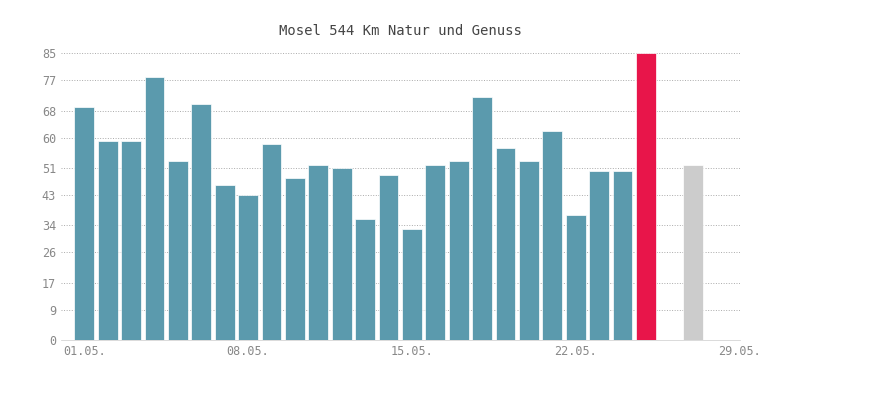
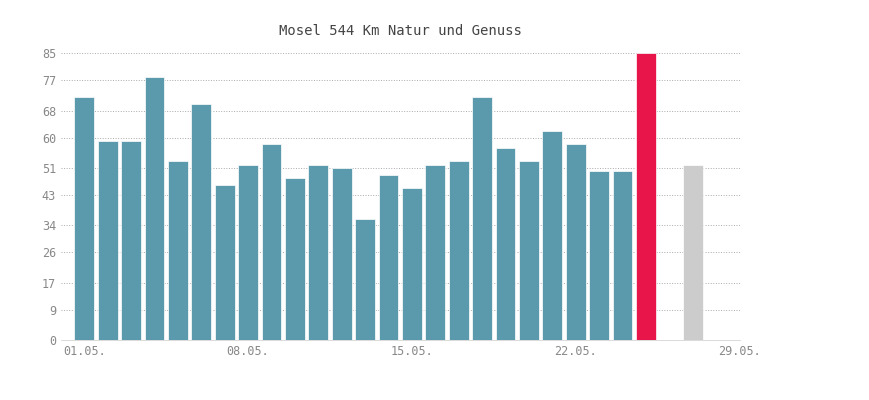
01.05.: 69 -> 72
08.05.: 43 -> 52
15.05.: 33 -> 45
22.05.: 37 -> 58
